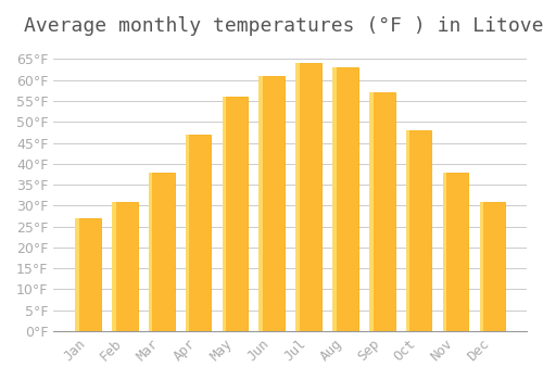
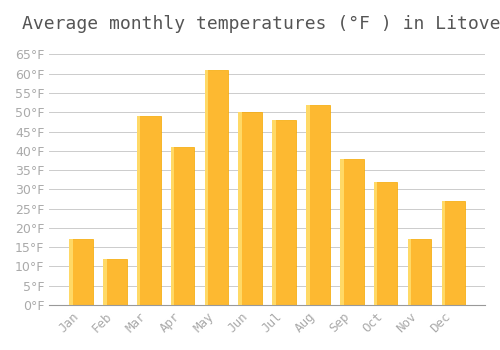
Jan: 27°F -> 17°F
Feb: 31°F -> 12°F
Mar: 38°F -> 49°F
Apr: 47°F -> 41°F
May: 56°F -> 61°F
Jun: 61°F -> 50°F
Jul: 64°F -> 48°F
Aug: 63°F -> 52°F
Sep: 57°F -> 38°F
Oct: 48°F -> 32°F
Nov: 38°F -> 17°F
Dec: 31°F -> 27°F
